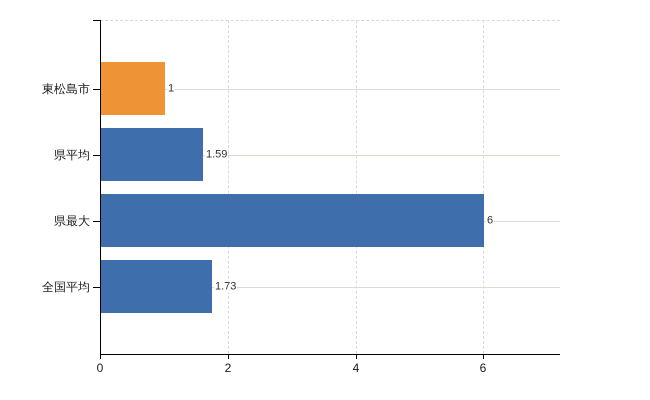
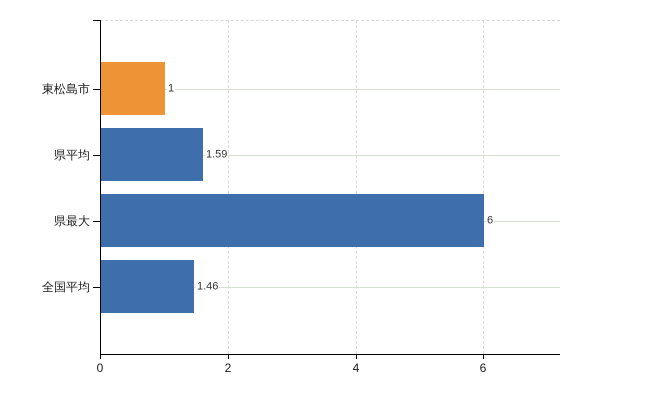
全国平均: 1.73 -> 1.46
